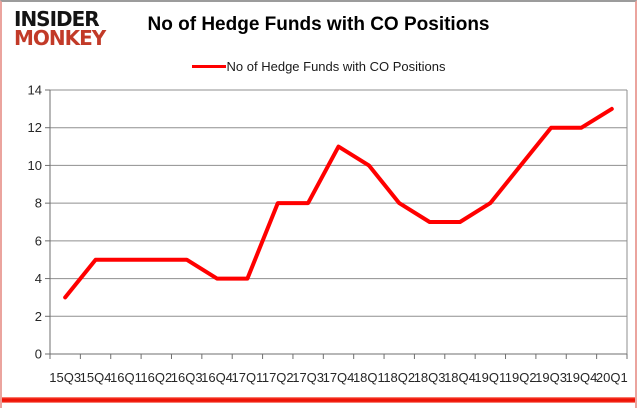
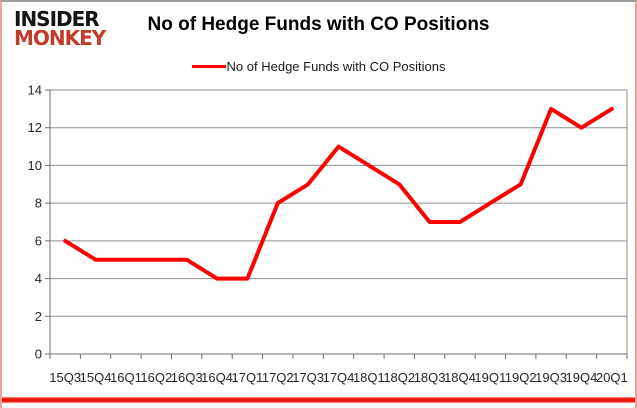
15Q3: 3 -> 6
17Q3: 8 -> 9
18Q2: 8 -> 9
19Q2: 10 -> 9
19Q3: 12 -> 13
